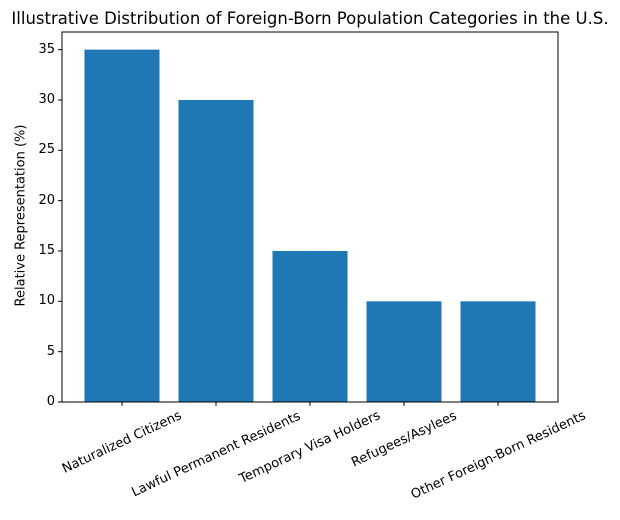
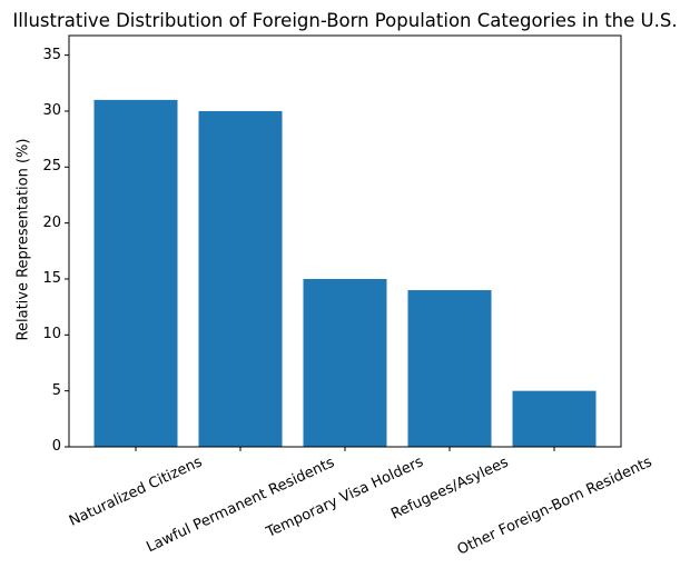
Naturalized Citizens: 35 -> 31
Refugees/Asylees: 10 -> 14
Other Foreign-Born Residents: 10 -> 5
